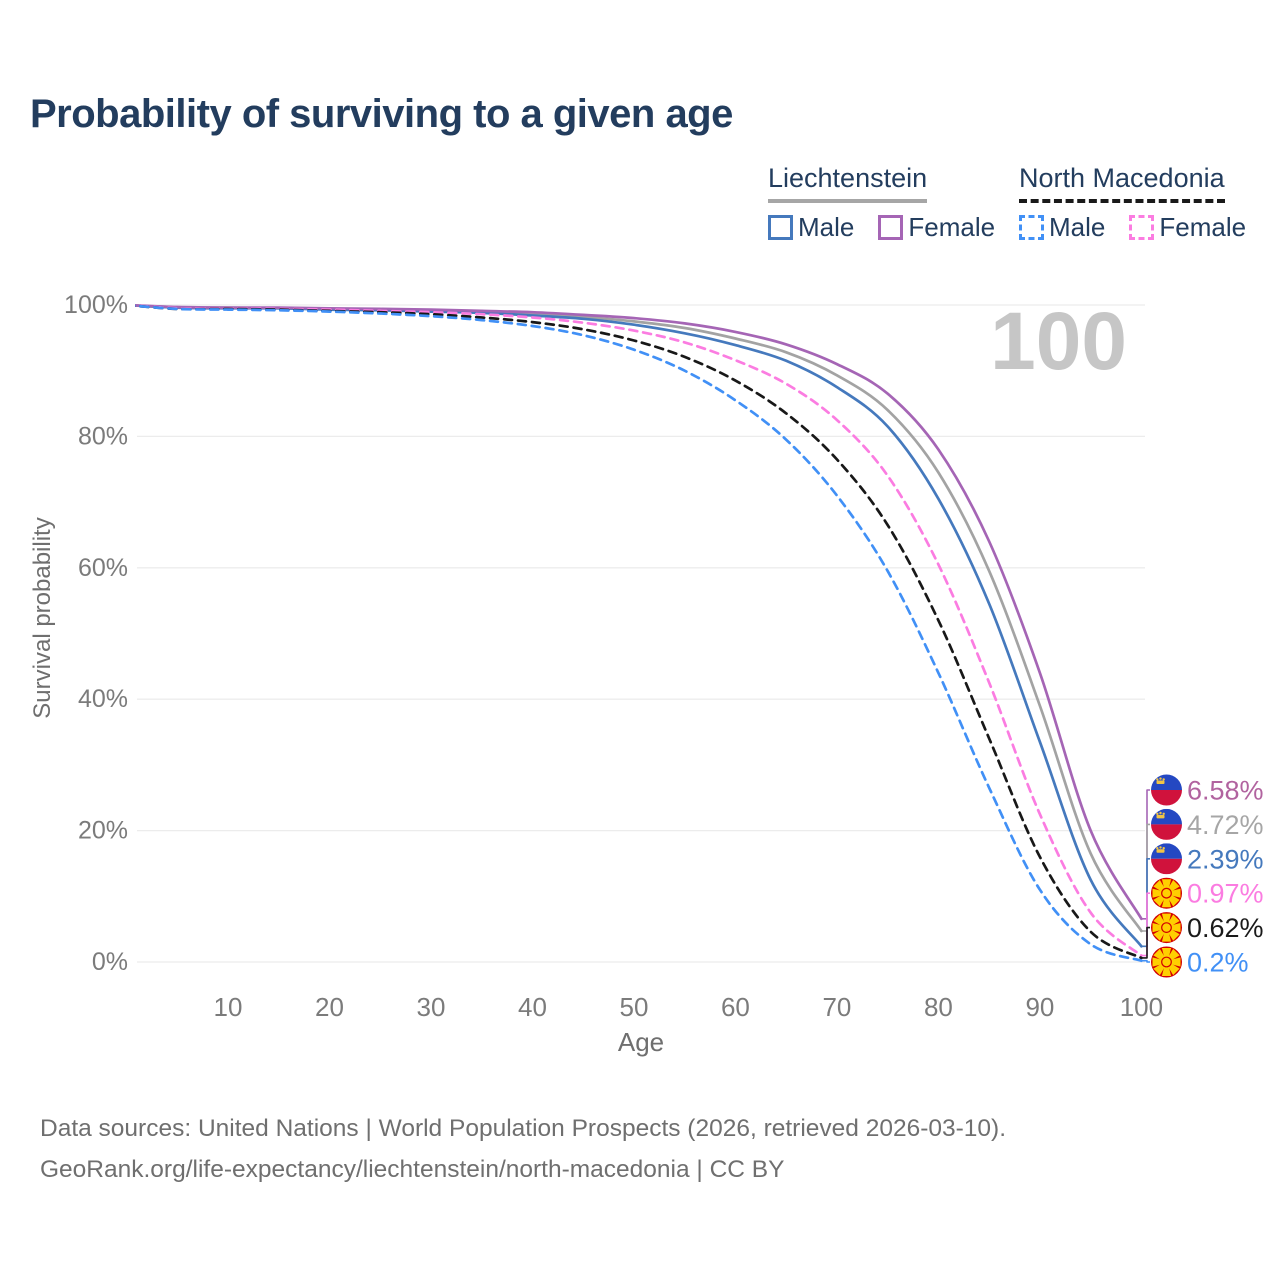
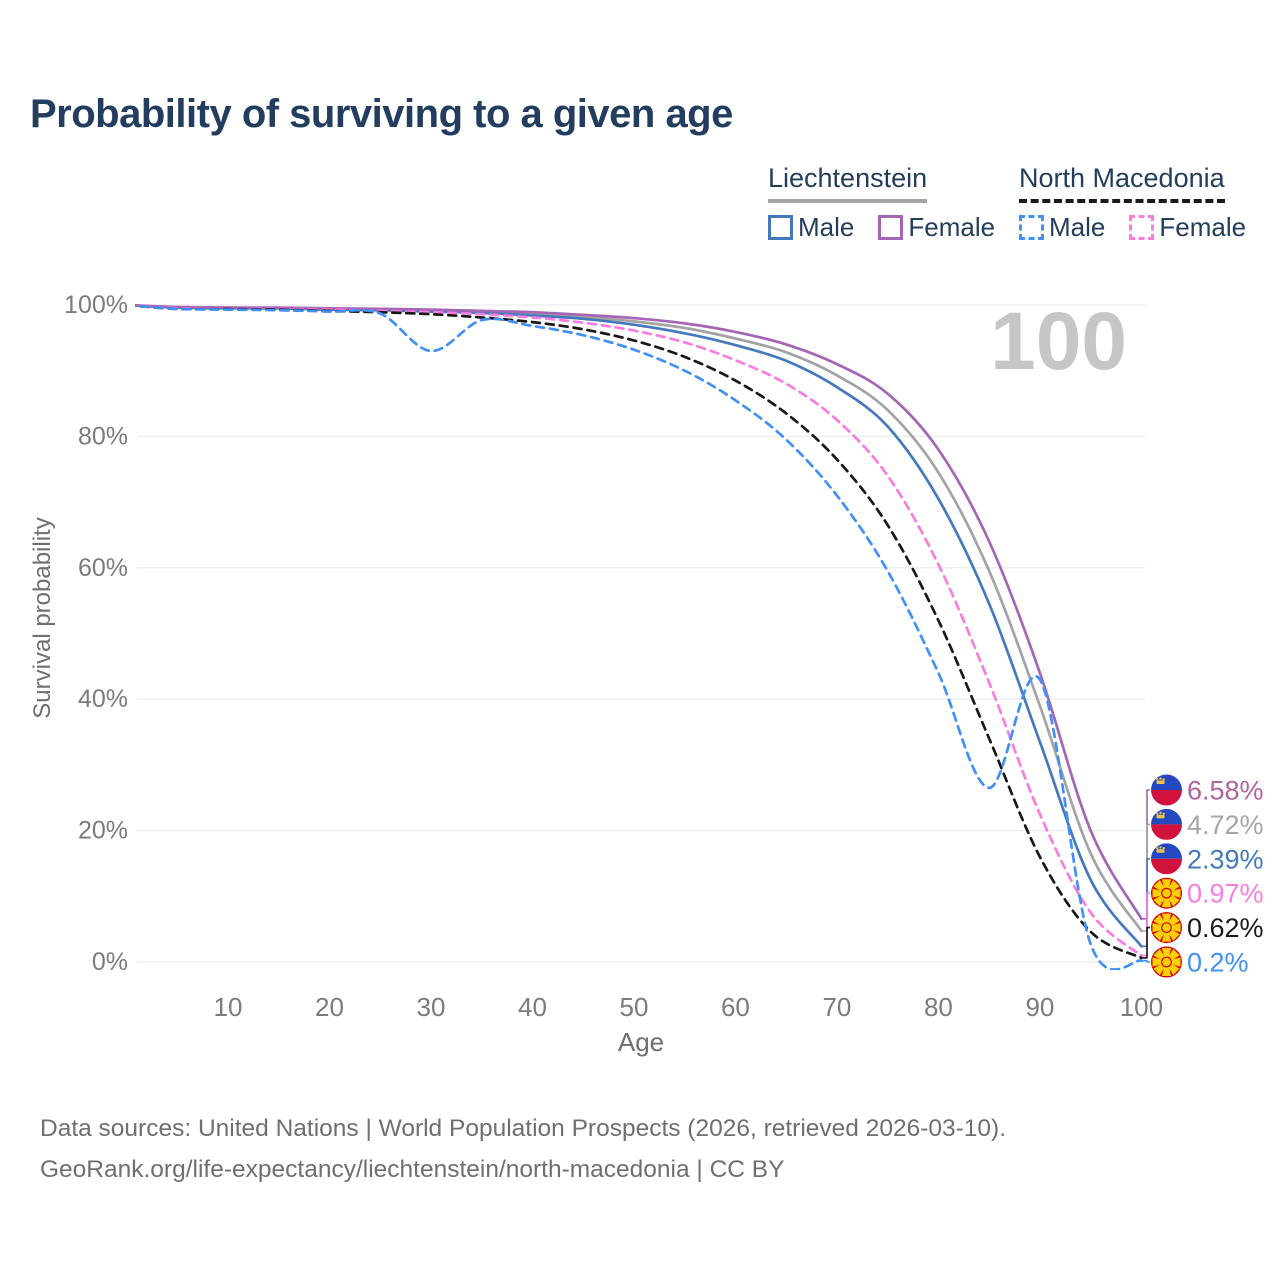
North Macedonia Male/30: 98% -> 93%
North Macedonia Male/90: 11% -> 43%
